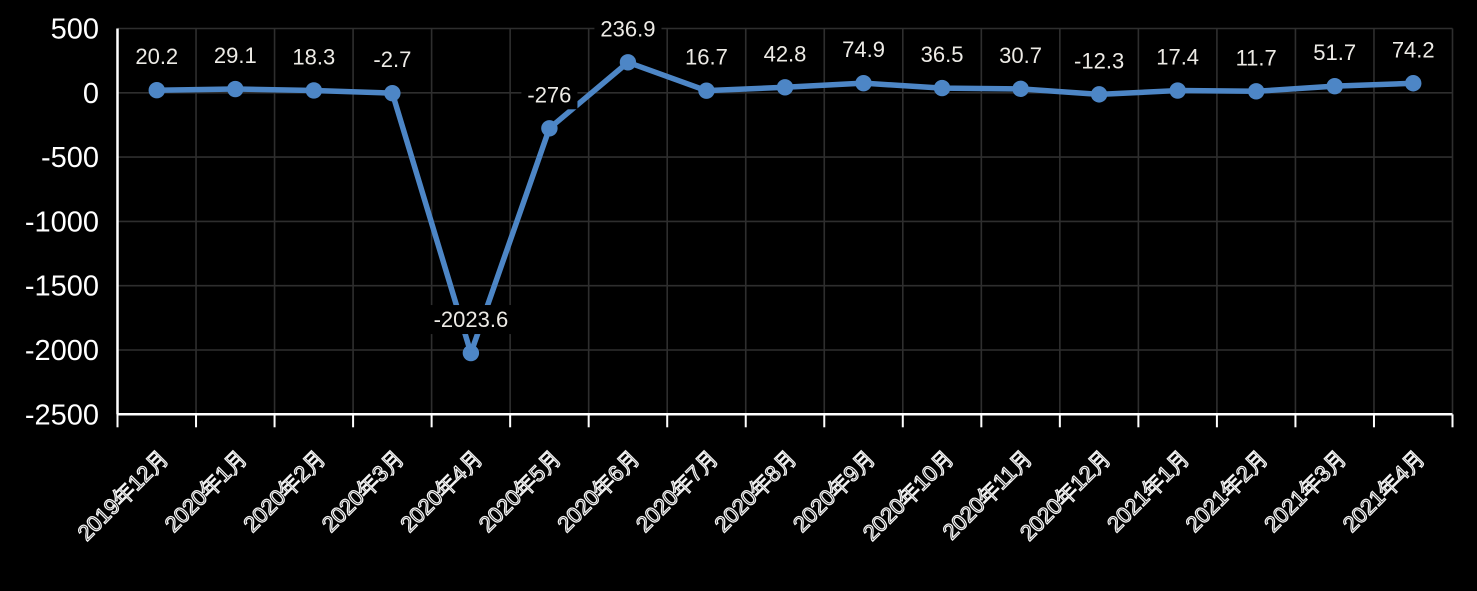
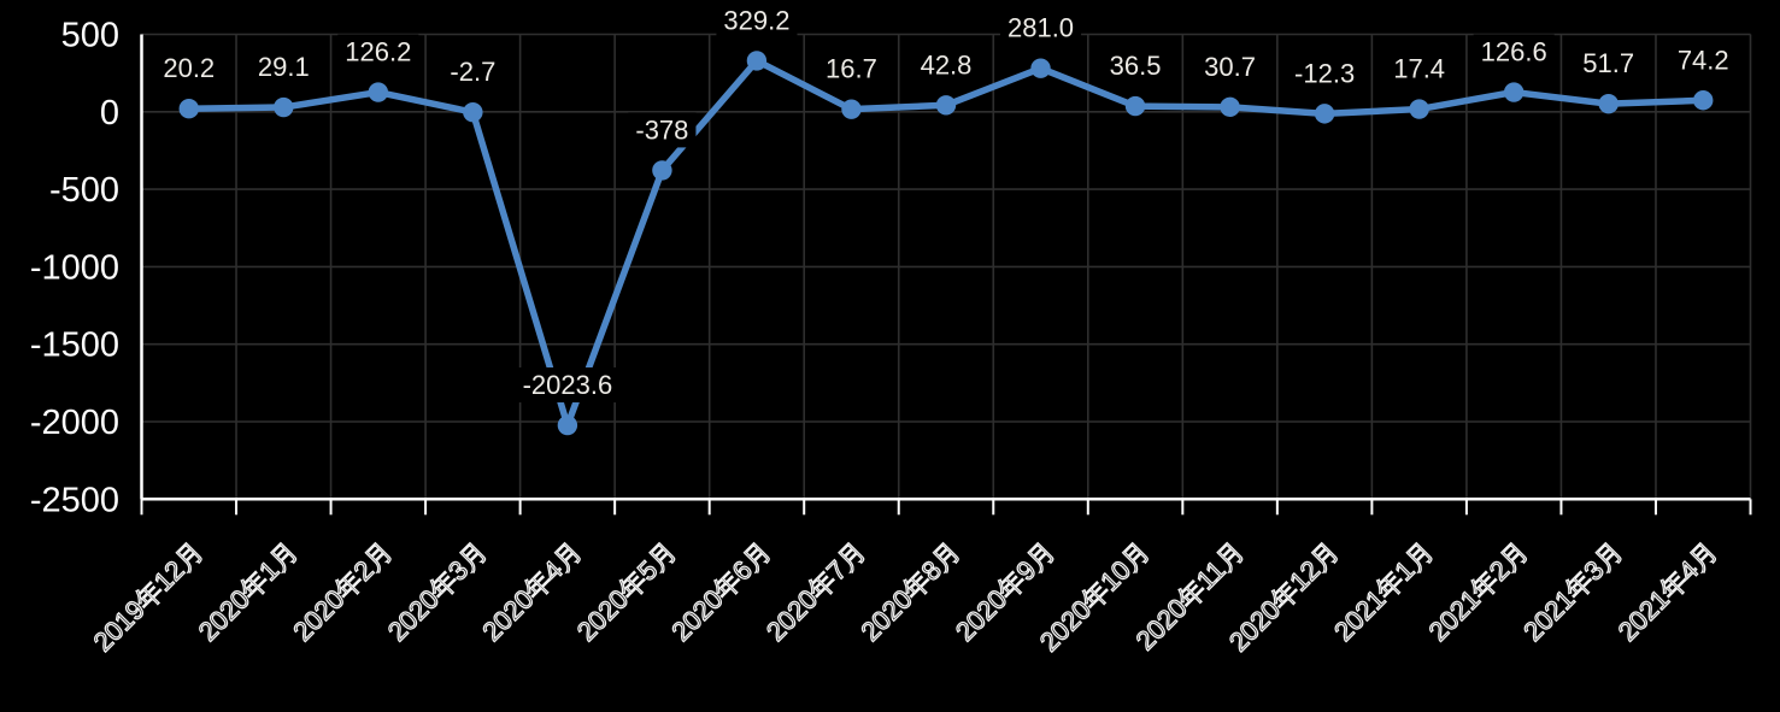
2020年2月: 18.3 -> 126.2
2020年5月: -276 -> -378
2020年6月: 236.9 -> 329.2
2020年9月: 74.9 -> 281.0
2021年2月: 11.7 -> 126.6
